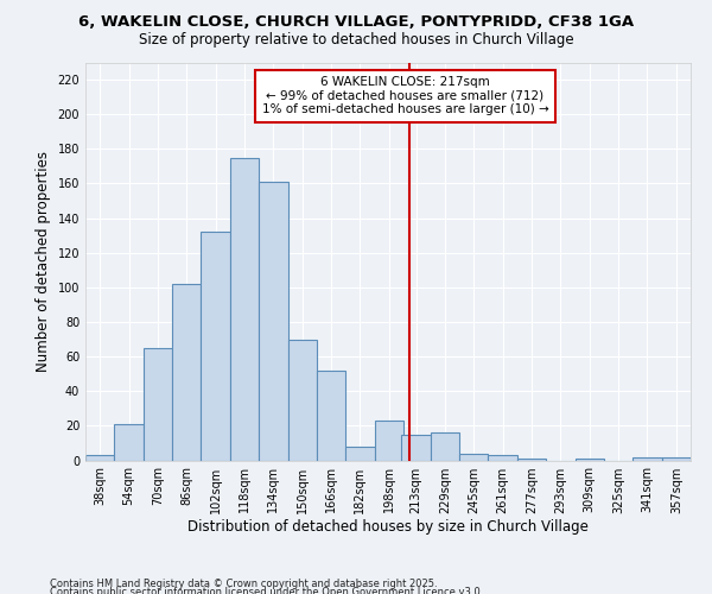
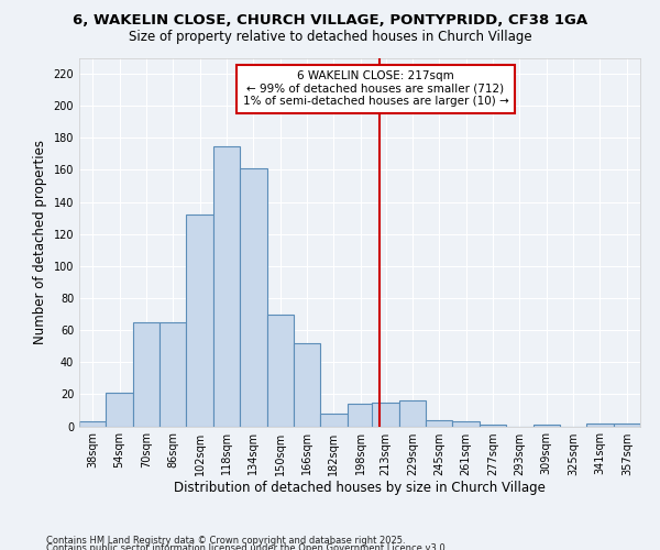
86sqm: 102 -> 65
198sqm: 23 -> 14
